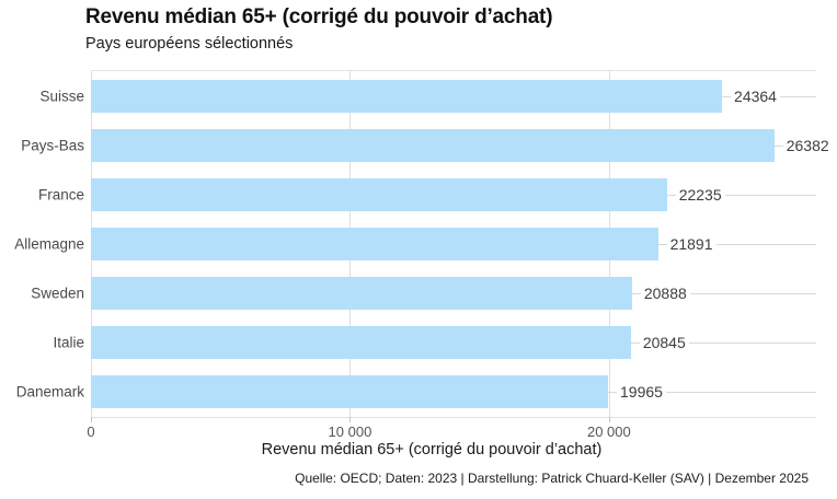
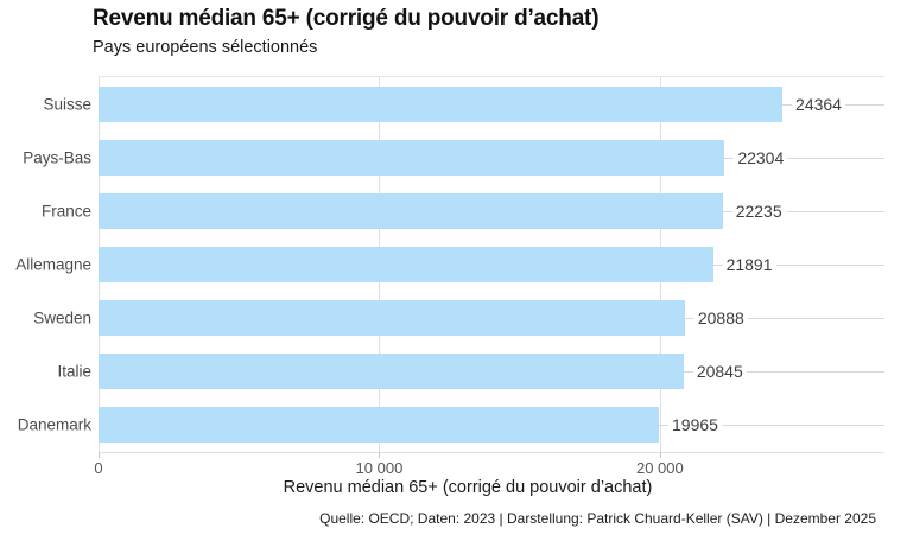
Pays-Bas: 26382 -> 22304
